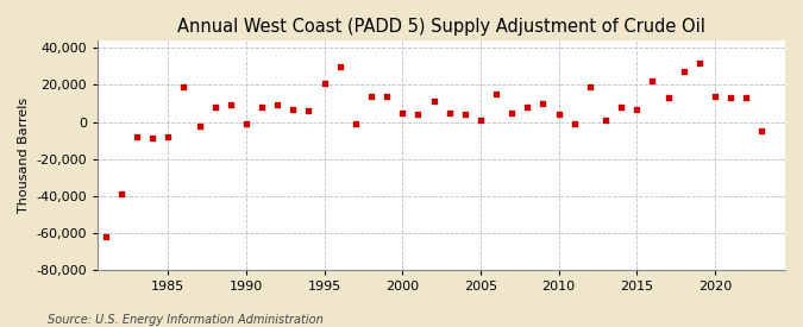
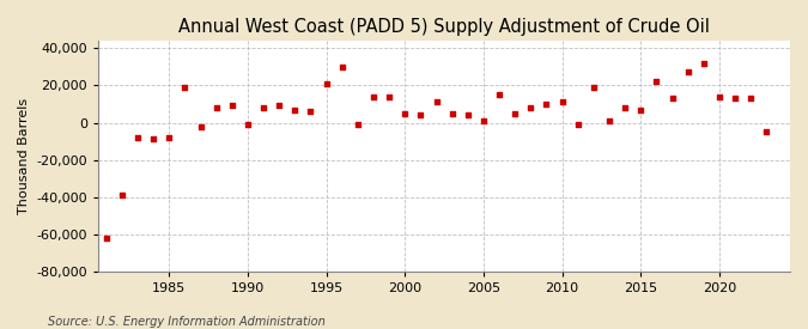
2010: 4,000 -> 11,000
